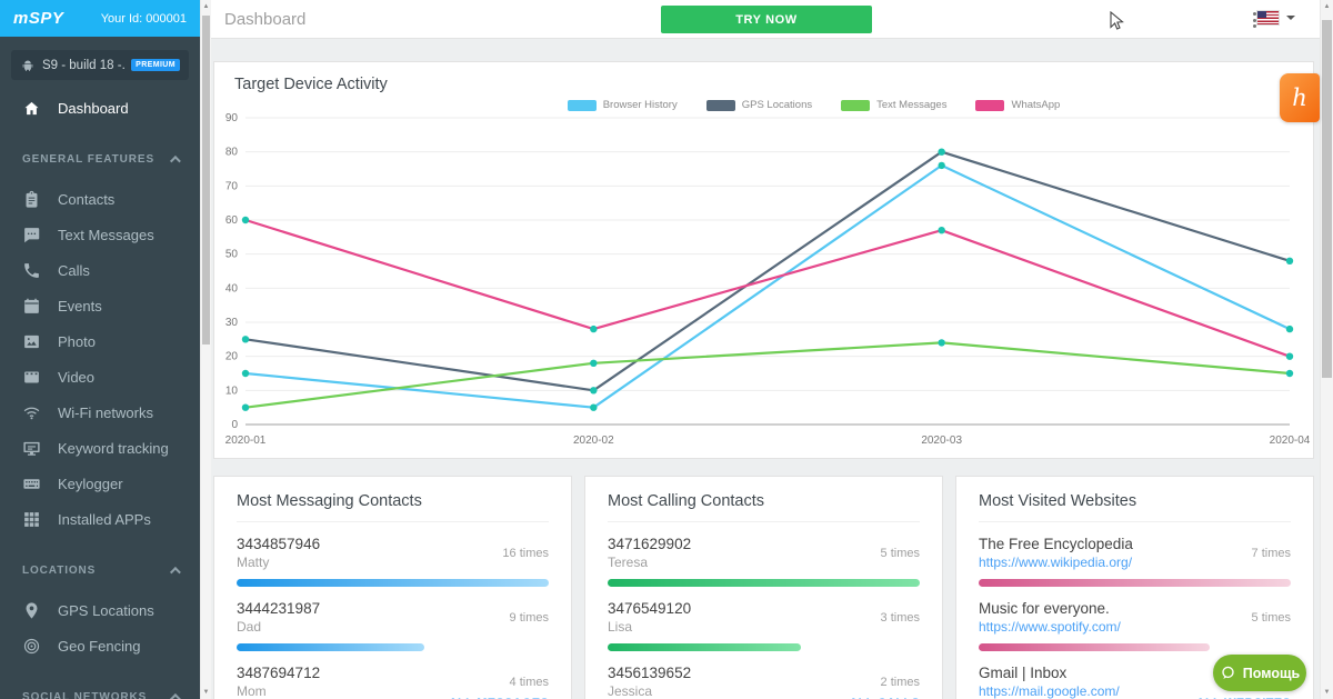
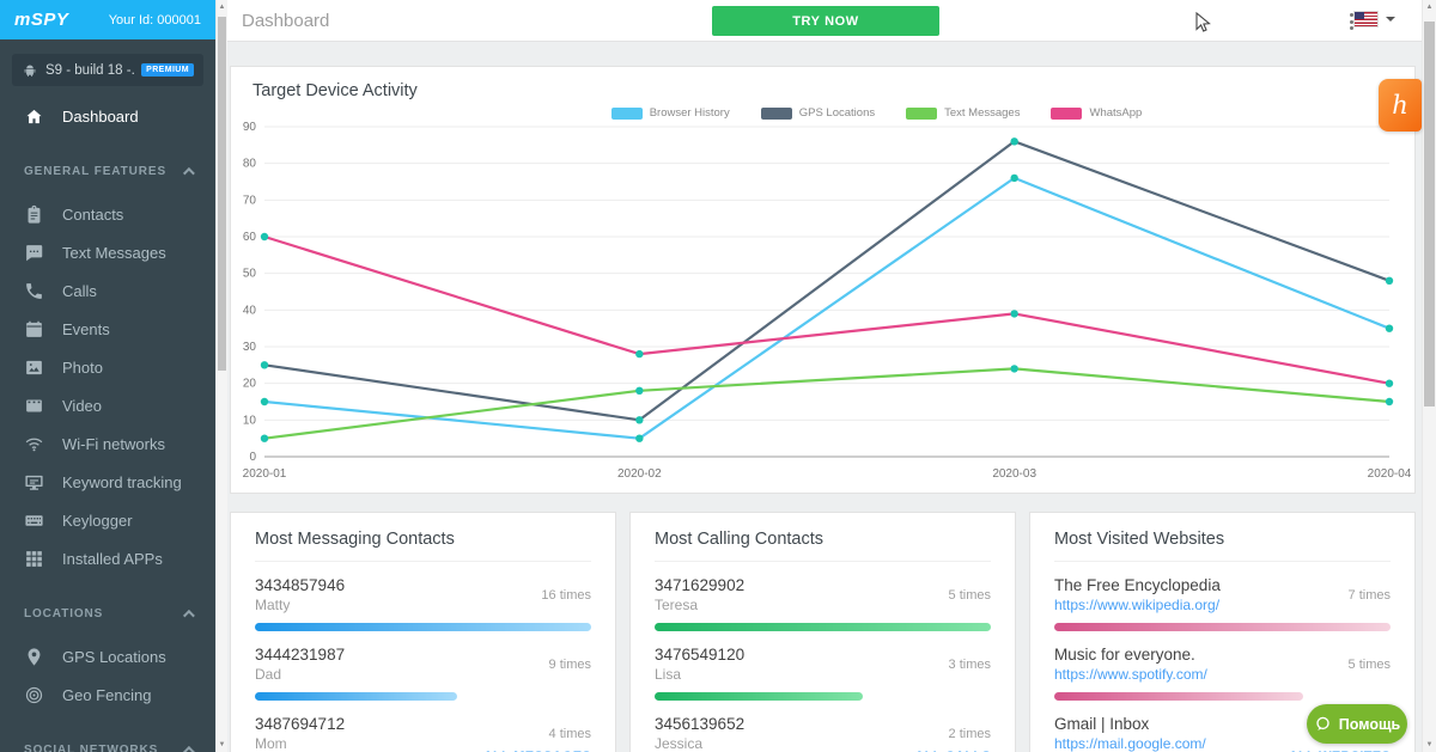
GPS Locations/2020-03: 80 -> 86
WhatsApp/2020-03: 57 -> 39
Browser History/2020-04: 28 -> 35
